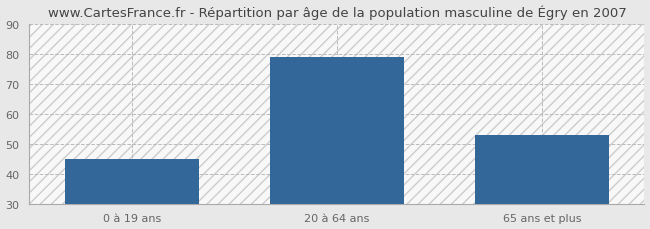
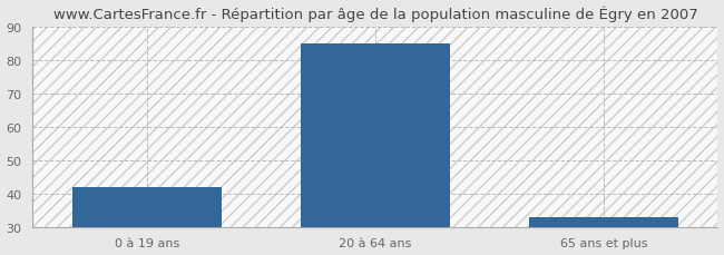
0 à 19 ans: 45 -> 42
20 à 64 ans: 79 -> 85
65 ans et plus: 53 -> 33
